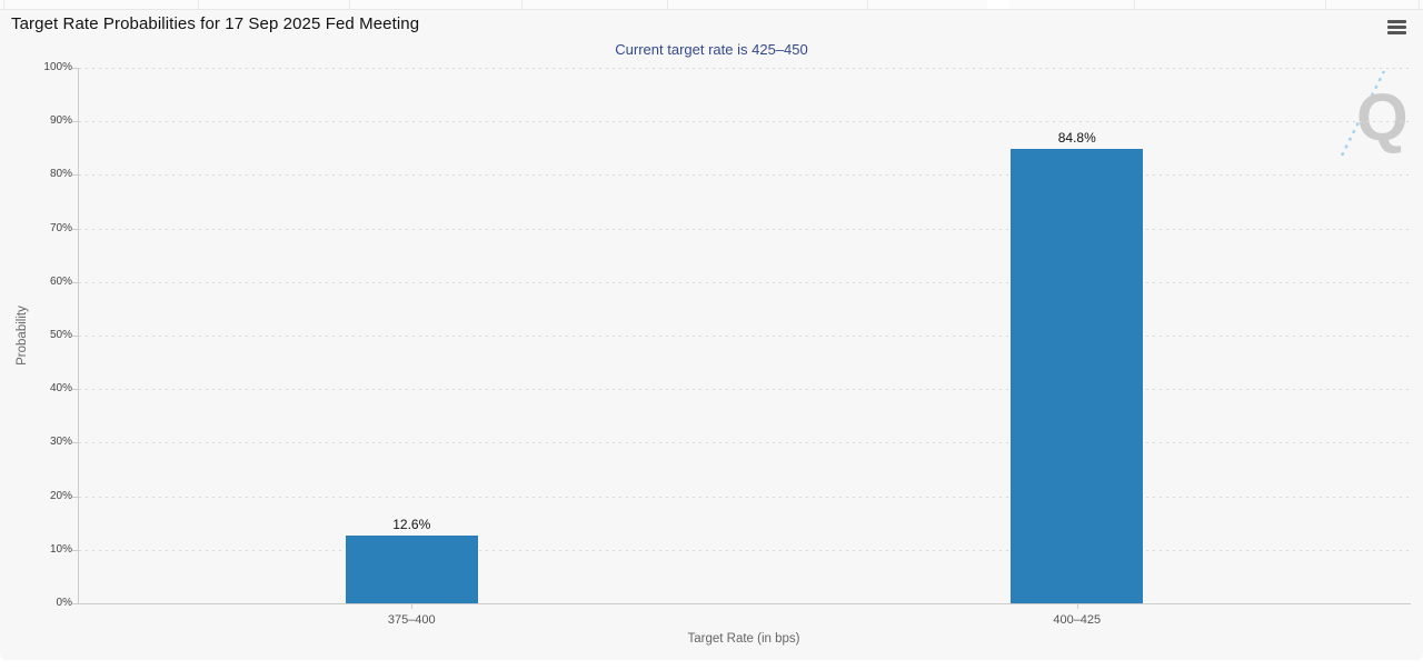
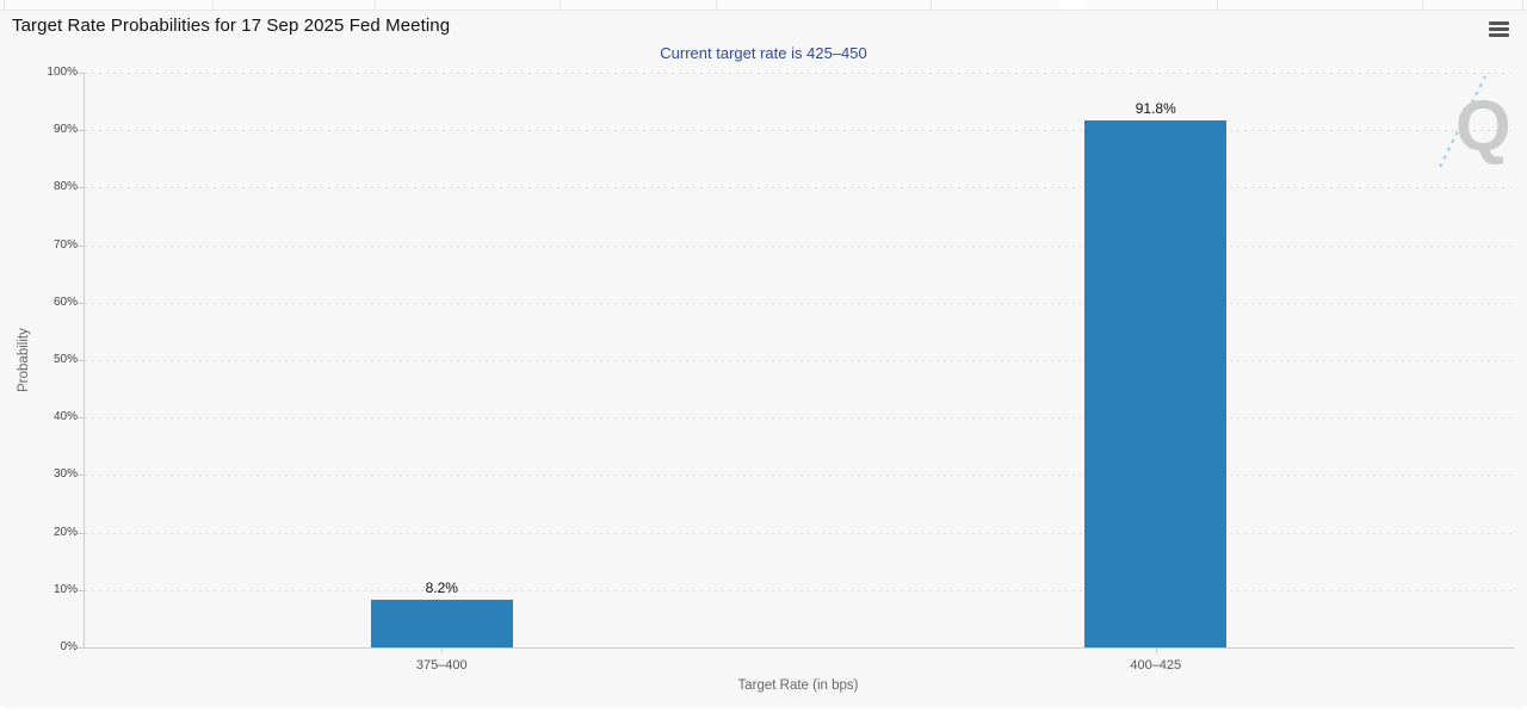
375–400: 12.6% -> 8.2%
400–425: 84.8% -> 91.8%
